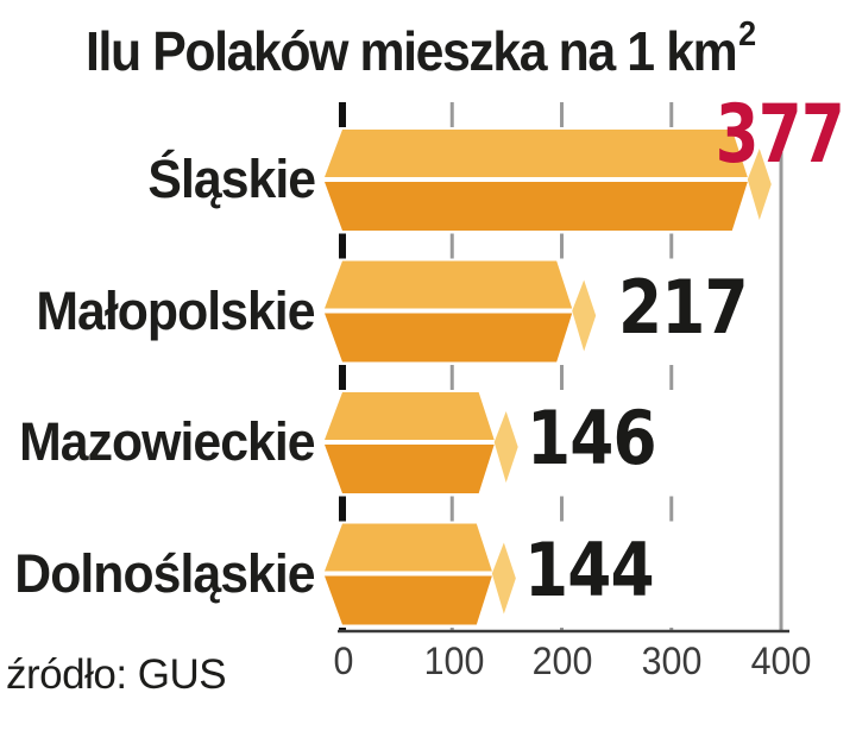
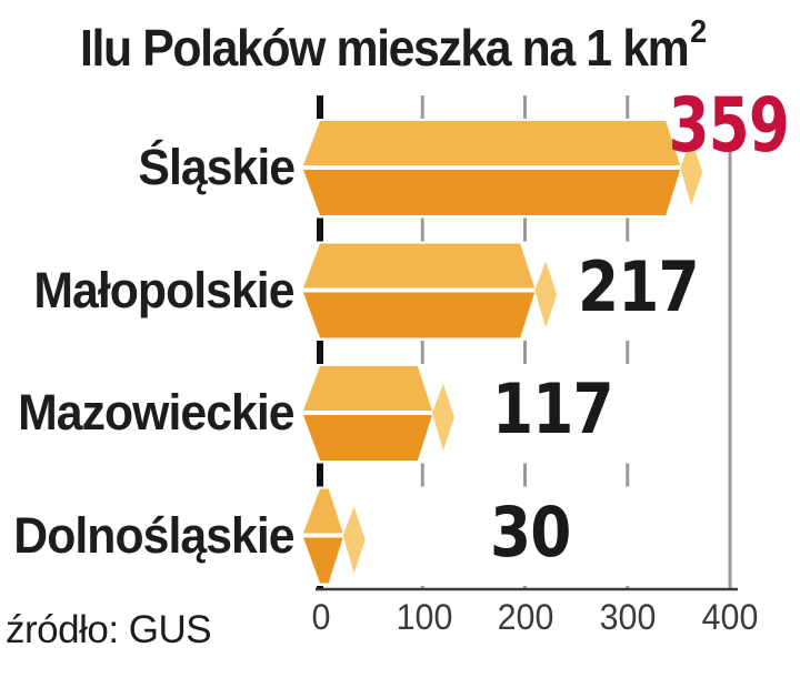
Śląskie: 377 -> 359
Mazowieckie: 146 -> 117
Dolnośląskie: 144 -> 30
